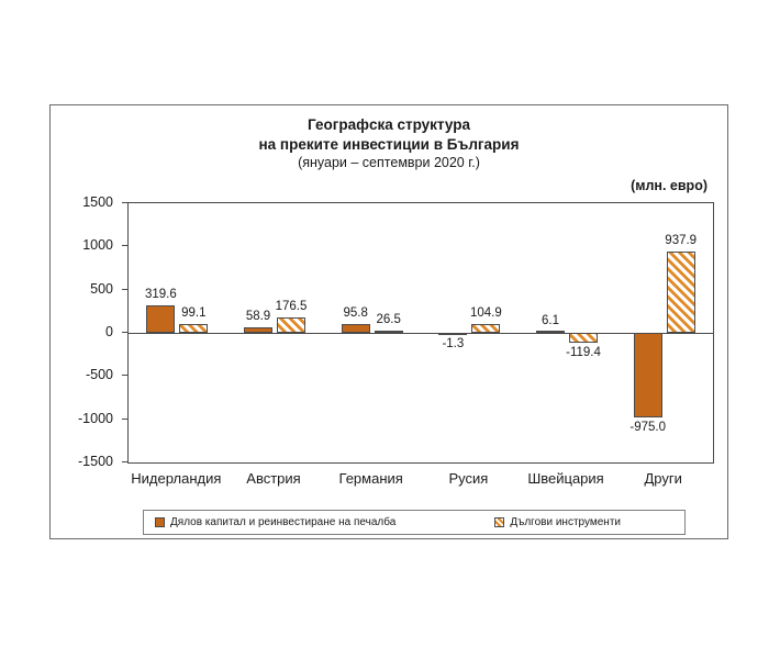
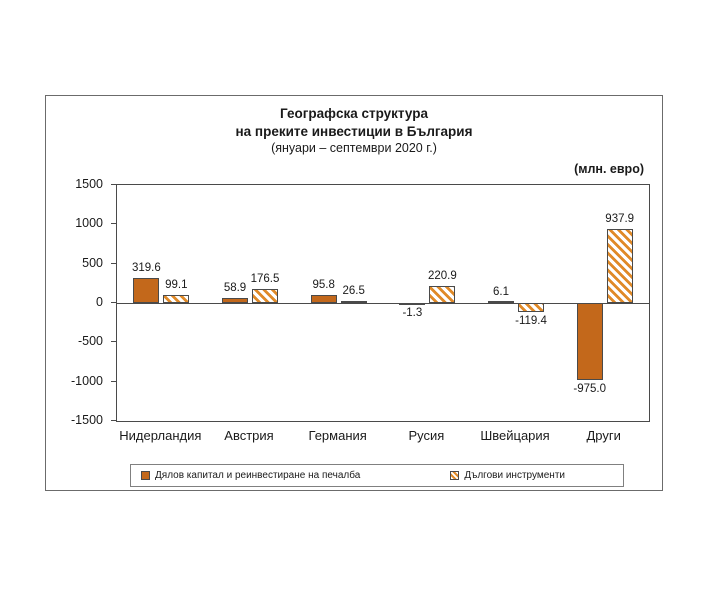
Дългови инструменти/Русия: 104.9 -> 220.9
